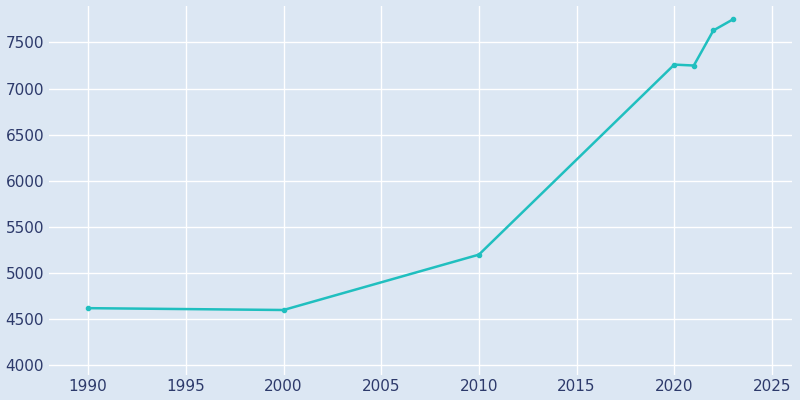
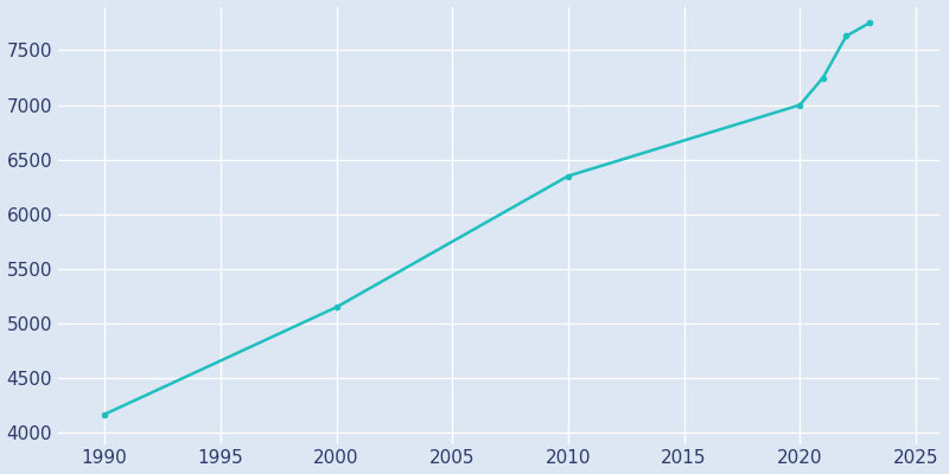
1990: 4620 -> 4170
2000: 4600 -> 5150
2010: 5200 -> 6350
2020: 7260 -> 7000
